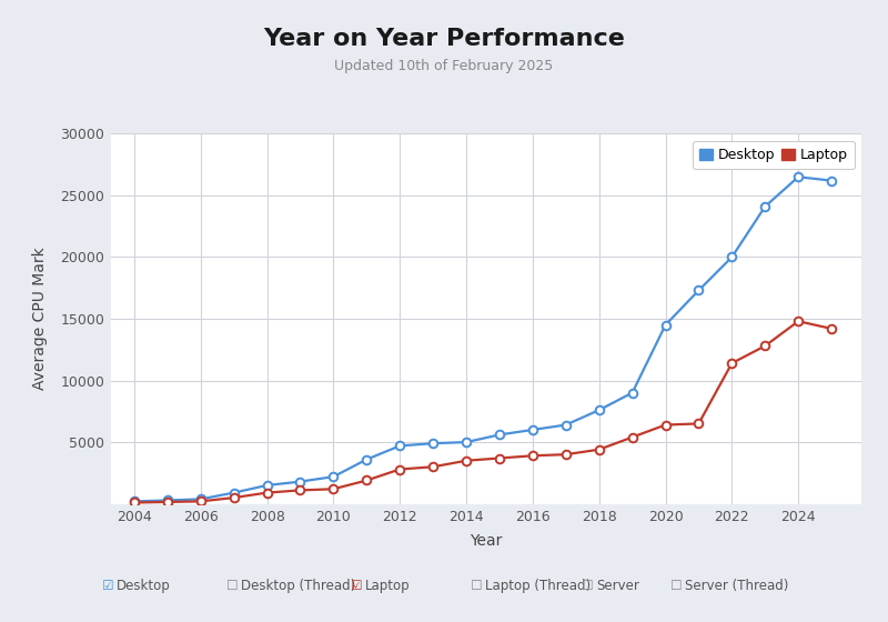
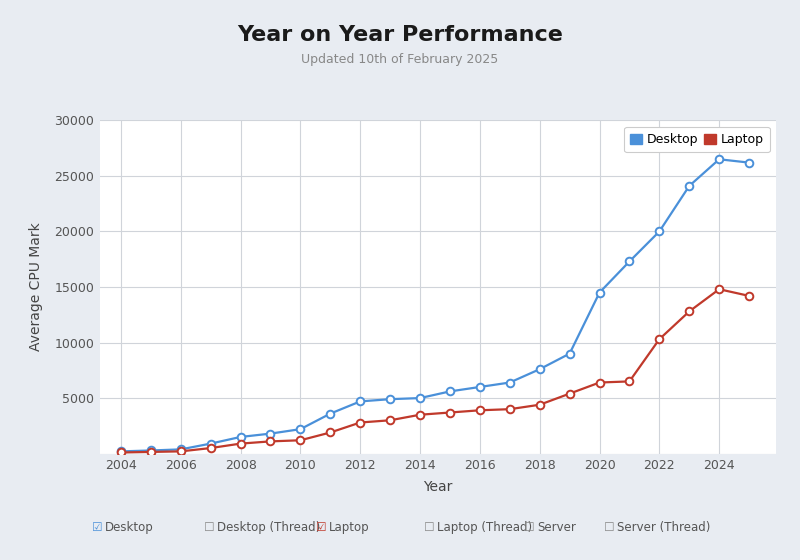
Laptop/2022: 11400 -> 10300
